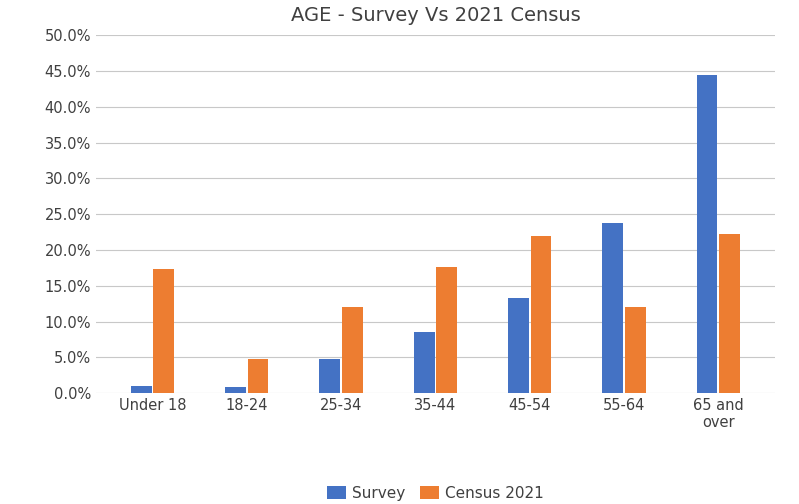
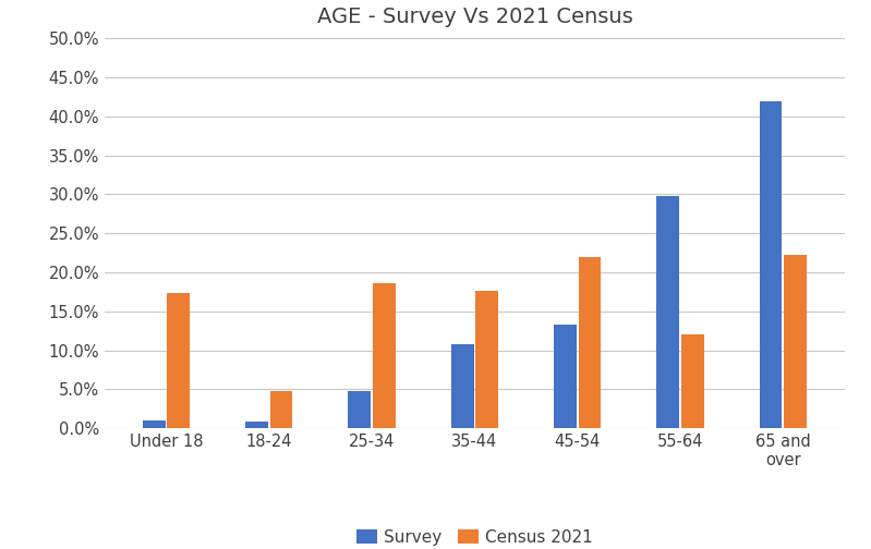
Census 2021/25-34: 12.0% -> 18.6%
Survey/35-44: 8.5% -> 10.8%
Survey/55-64: 23.8% -> 29.8%
Survey/65 and over: 44.5% -> 42.0%
